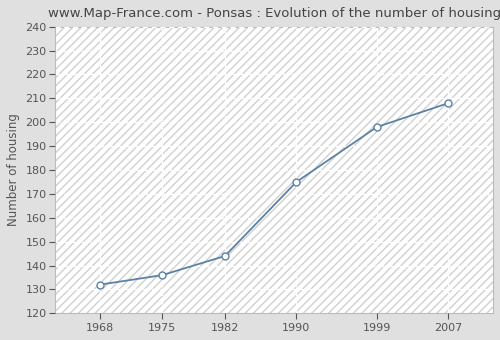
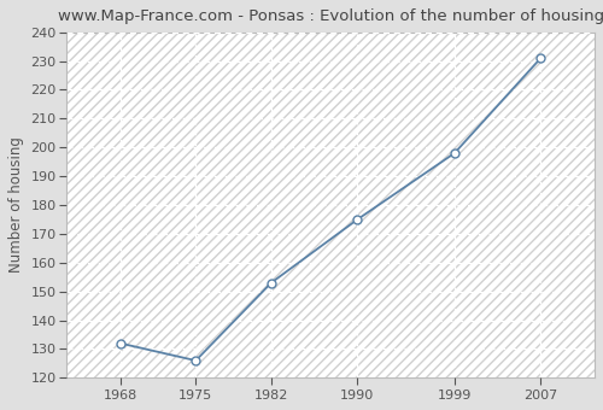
1975: 136 -> 126
1982: 144 -> 153
2007: 208 -> 231
